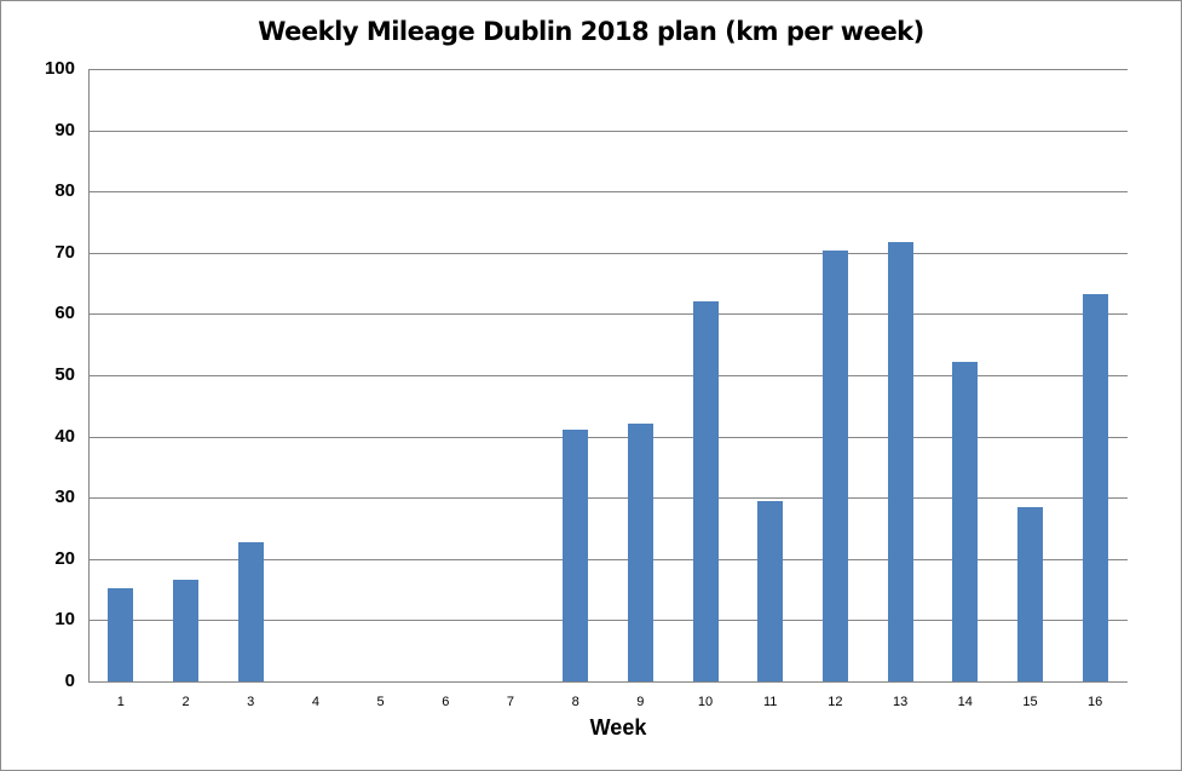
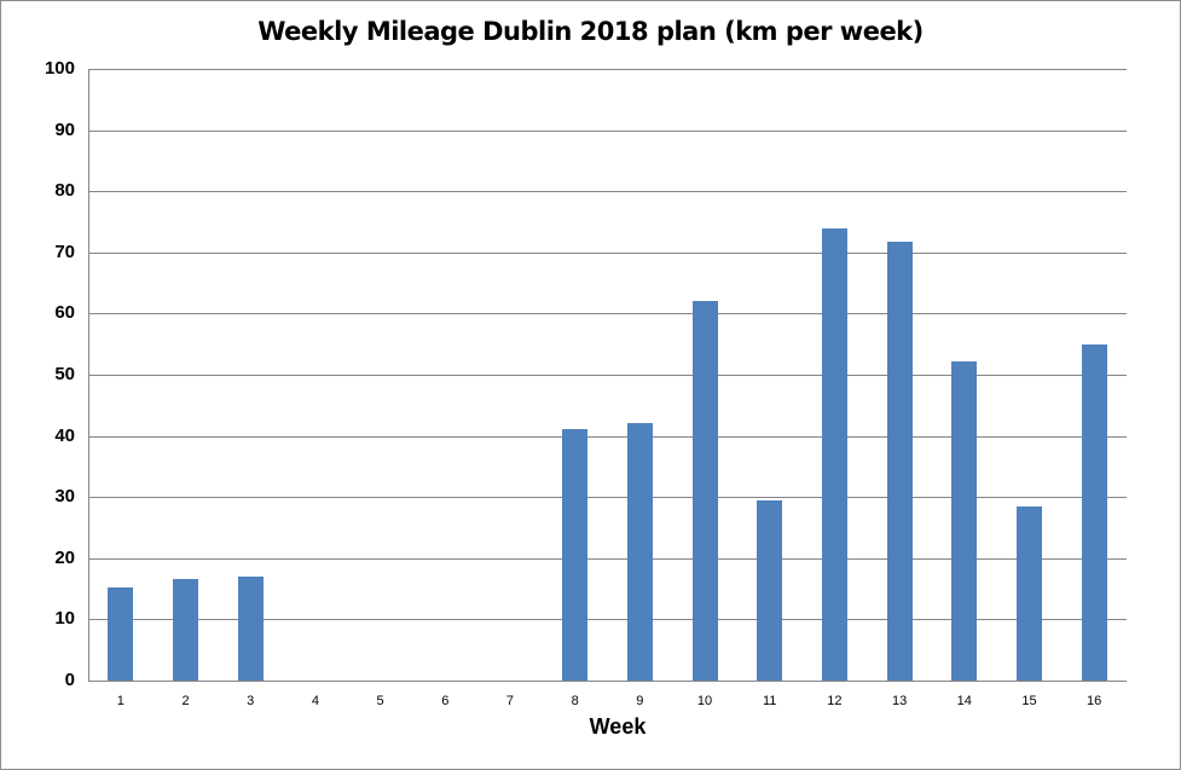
3: 23 -> 17
12: 70 -> 74
16: 63 -> 55
